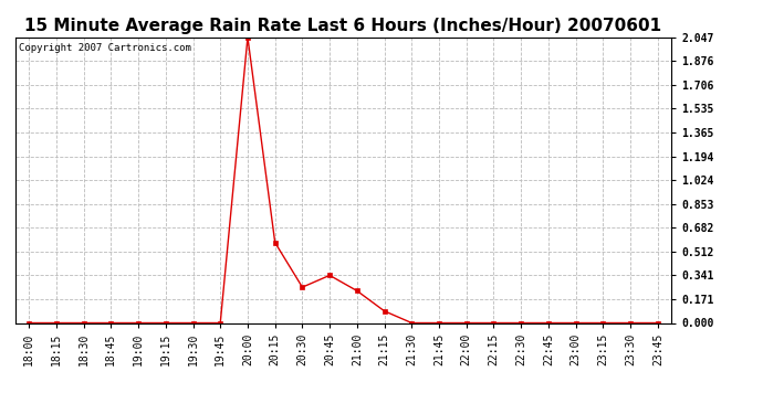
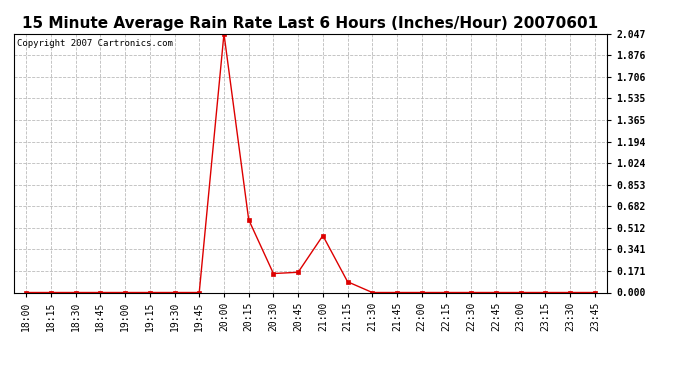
20:30: 0.26 -> 0.15
20:45: 0.34 -> 0.16
21:00: 0.23 -> 0.45
